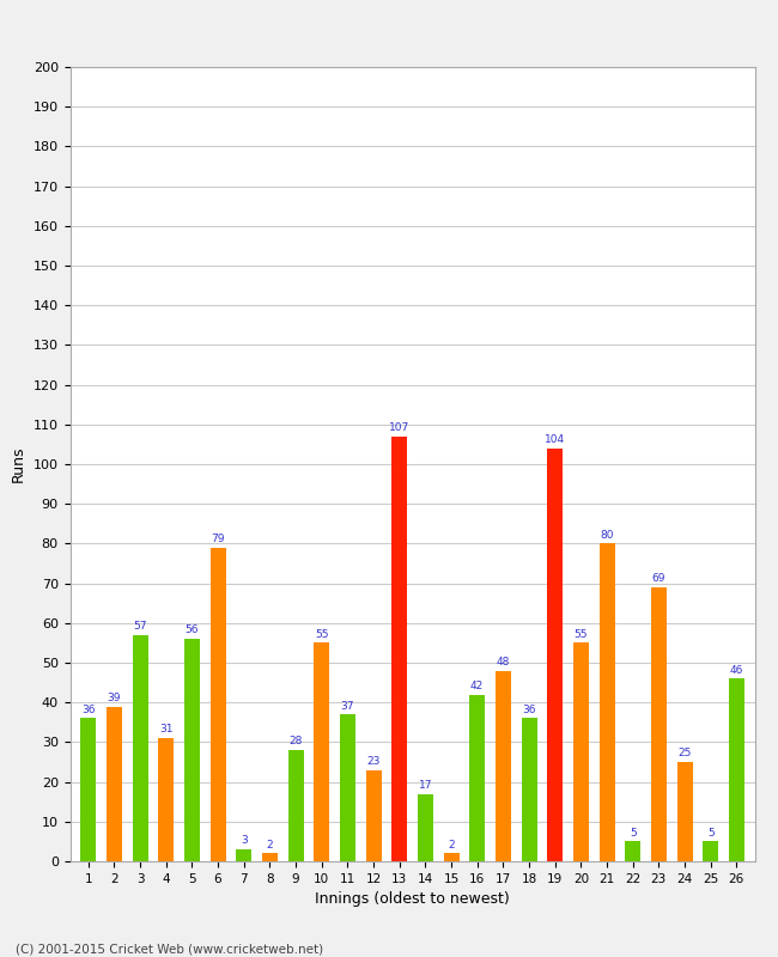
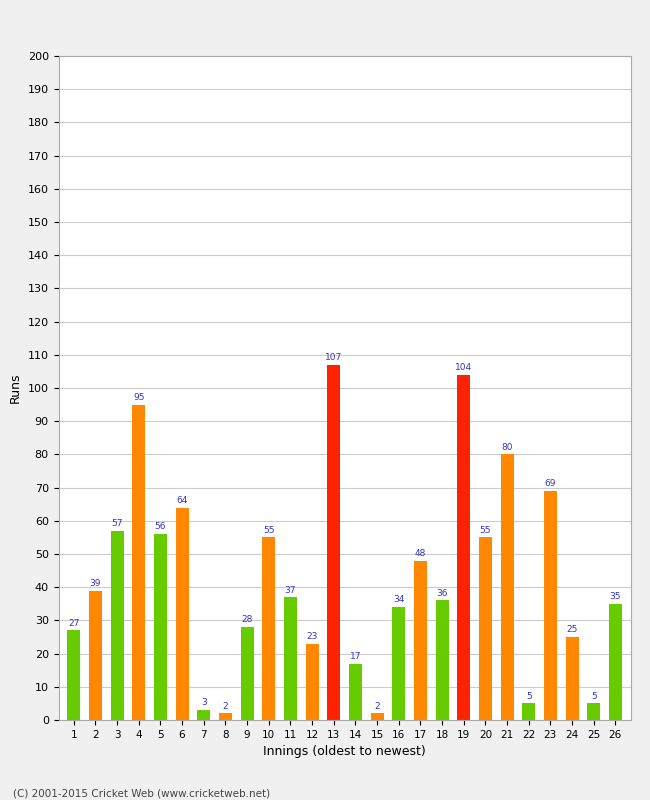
1: 36 -> 27
4: 31 -> 95
6: 79 -> 64
16: 42 -> 34
26: 46 -> 35
